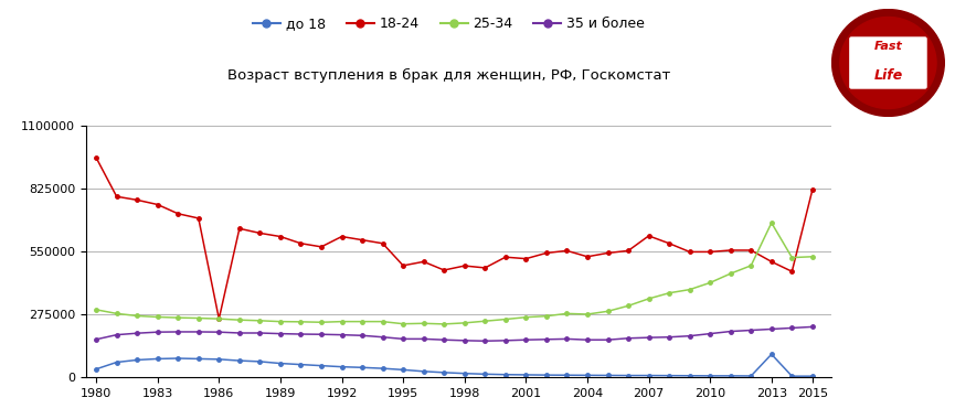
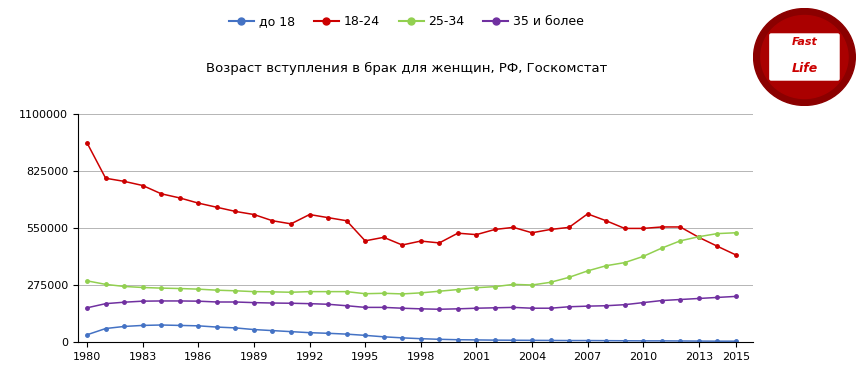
18-24/1986: 255000 -> 670000
до 18/2013: 100000 -> 4000
25-34/2013: 675000 -> 508000
18-24/2015: 820000 -> 420000
